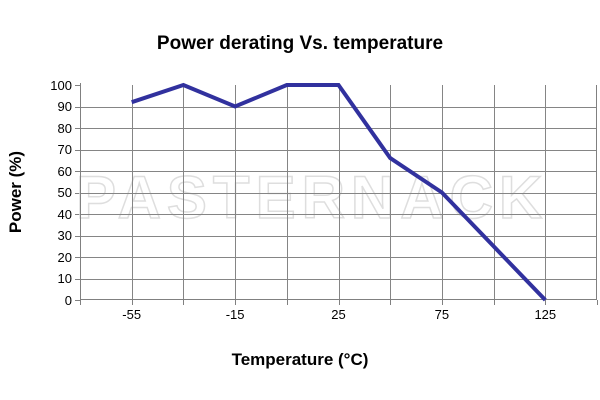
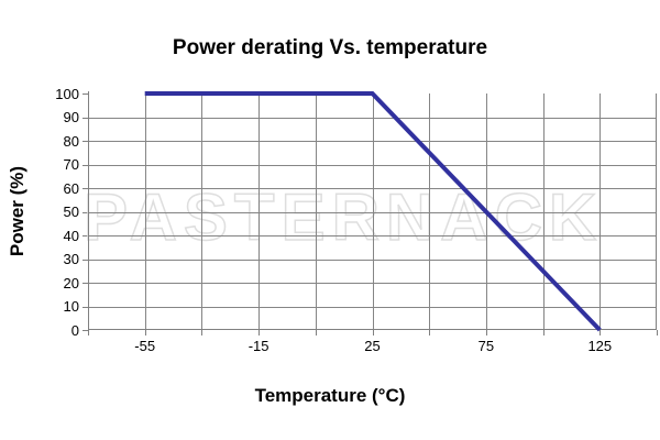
-55: 92 -> 100
-15: 90 -> 100
50: 66 -> 75
